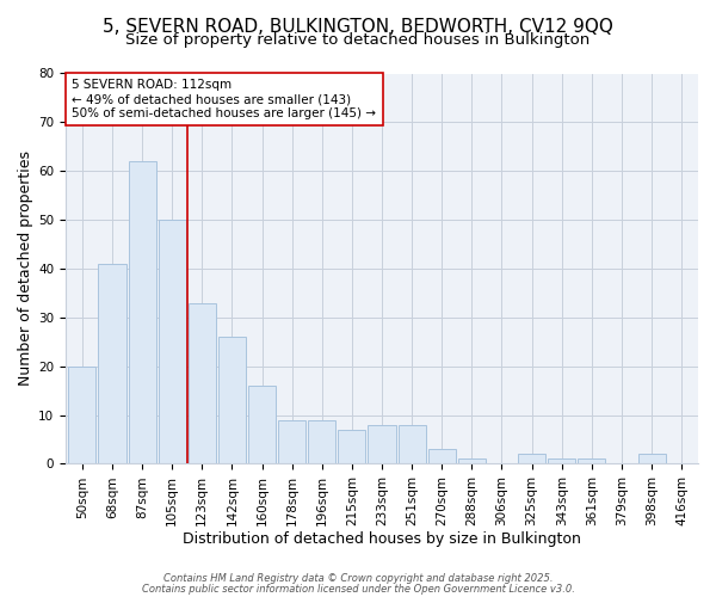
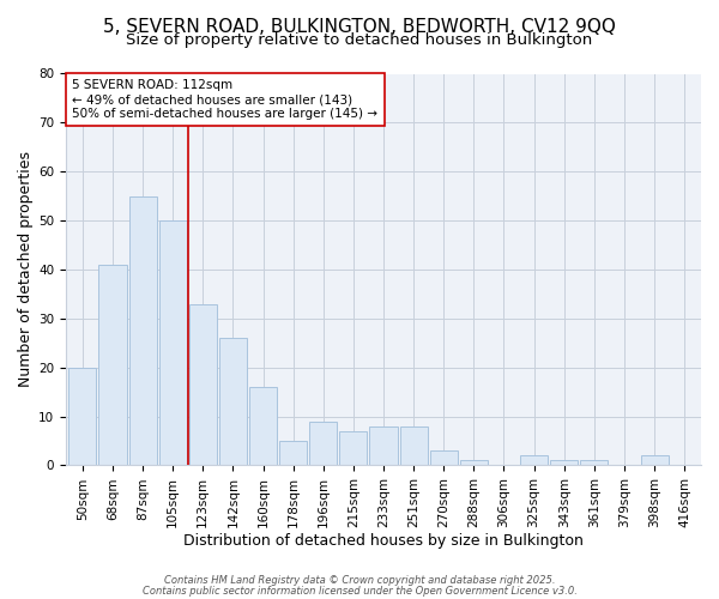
87sqm: 62 -> 55
178sqm: 9 -> 5
